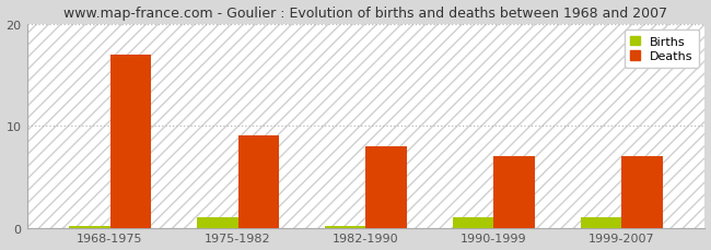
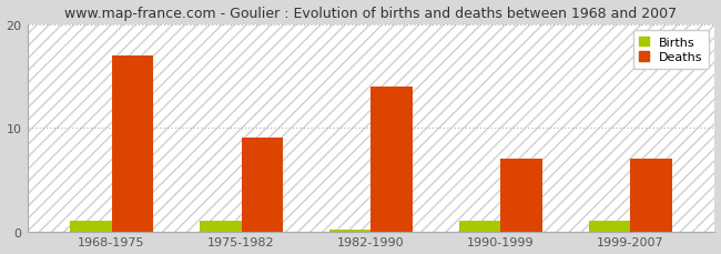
Births/1968-1975: 0.2 -> 1.0
Deaths/1982-1990: 8 -> 14
